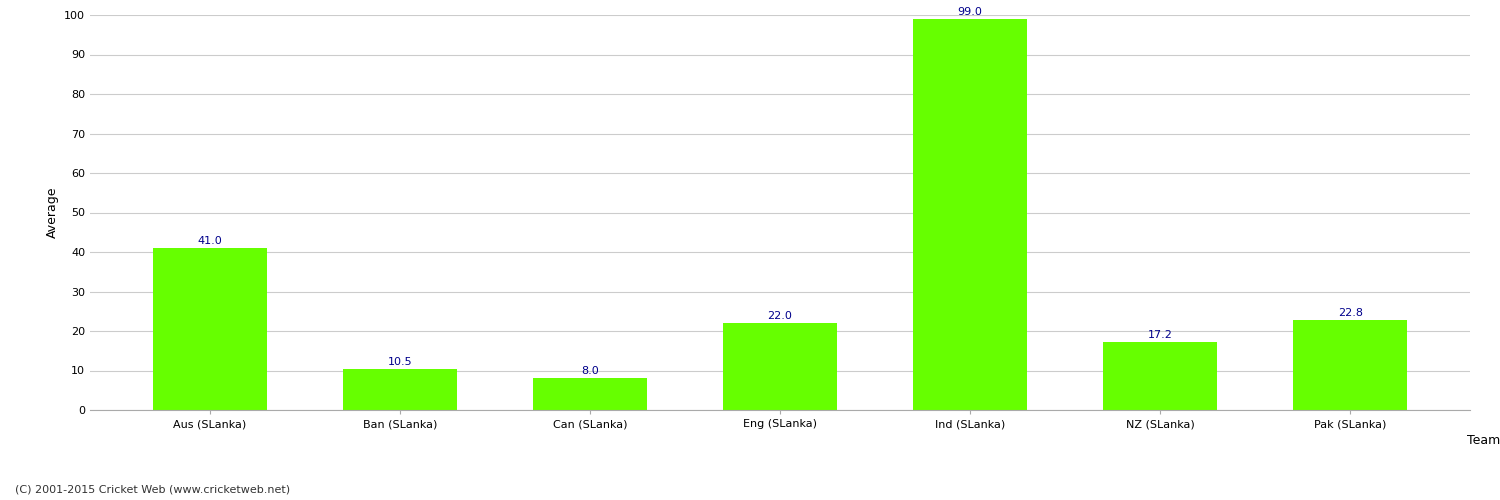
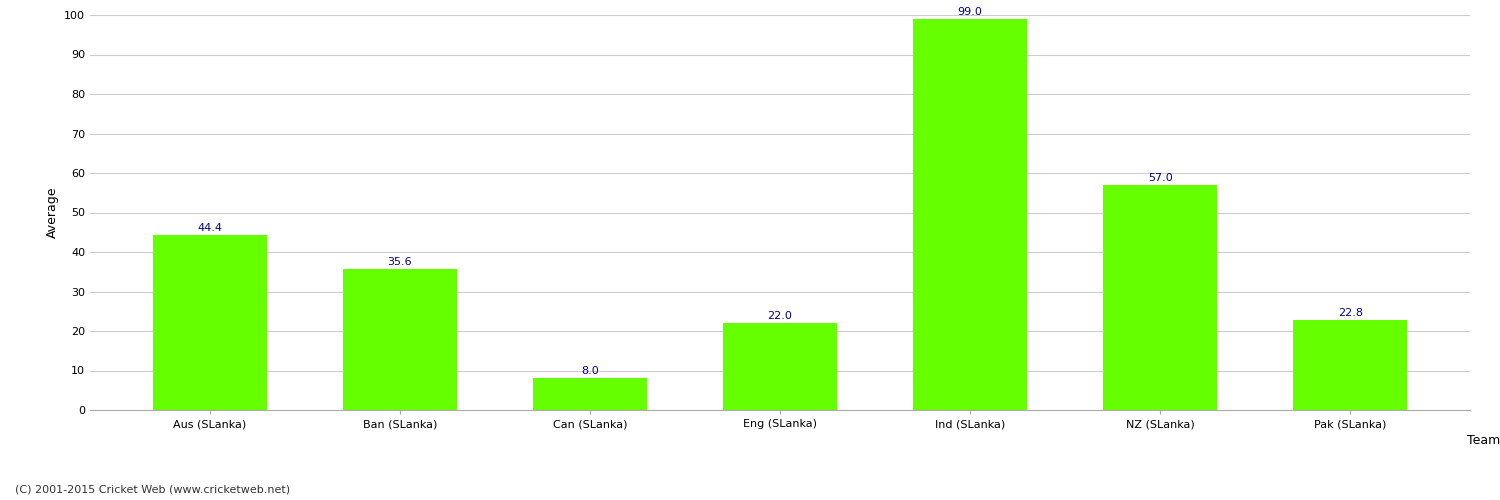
Aus (SLanka): 41.0 -> 44.4
Ban (SLanka): 10.5 -> 35.6
NZ (SLanka): 17.2 -> 57.0
